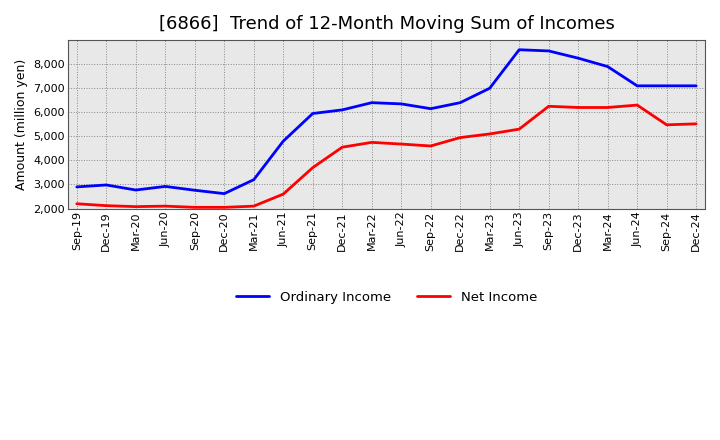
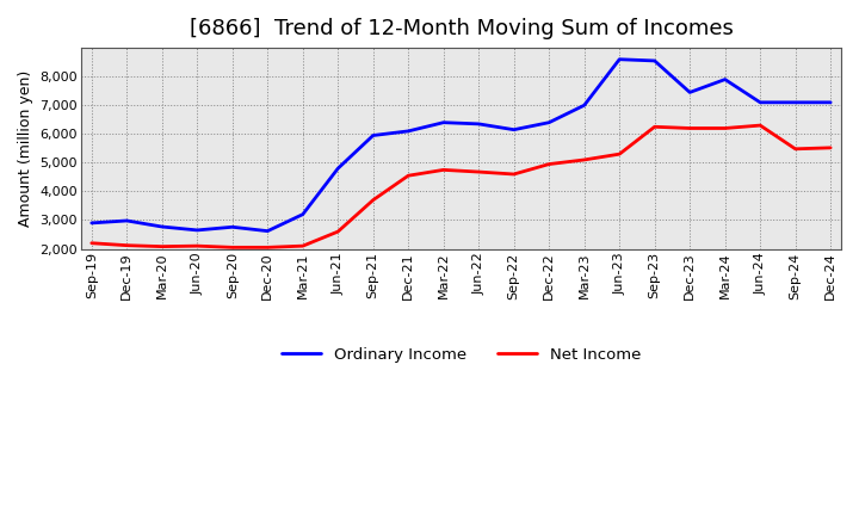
Ordinary Income/Jun-20: 2,920 -> 2,650
Ordinary Income/Dec-23: 8,250 -> 7,450
